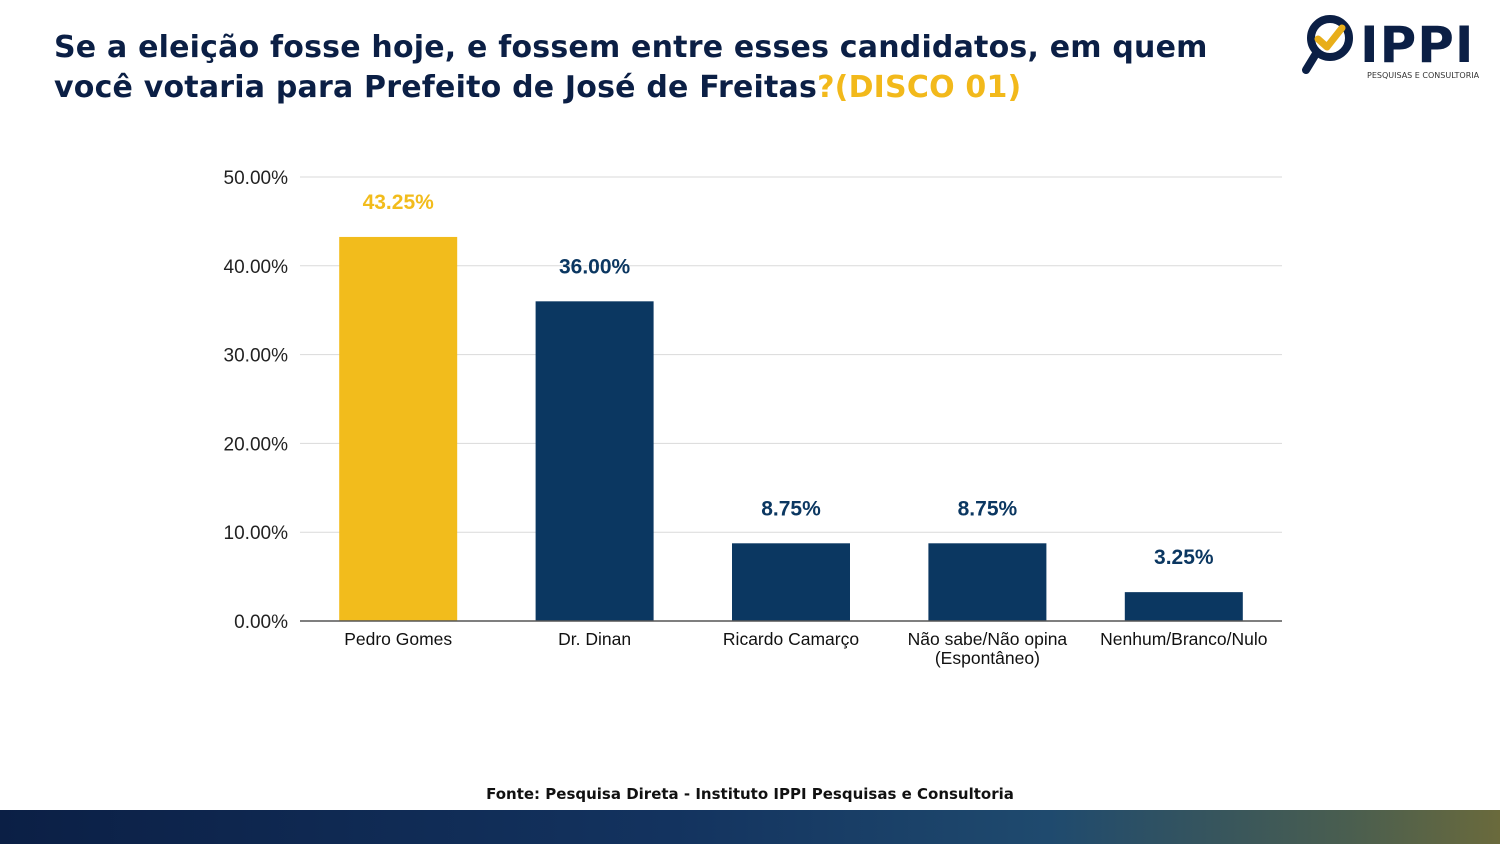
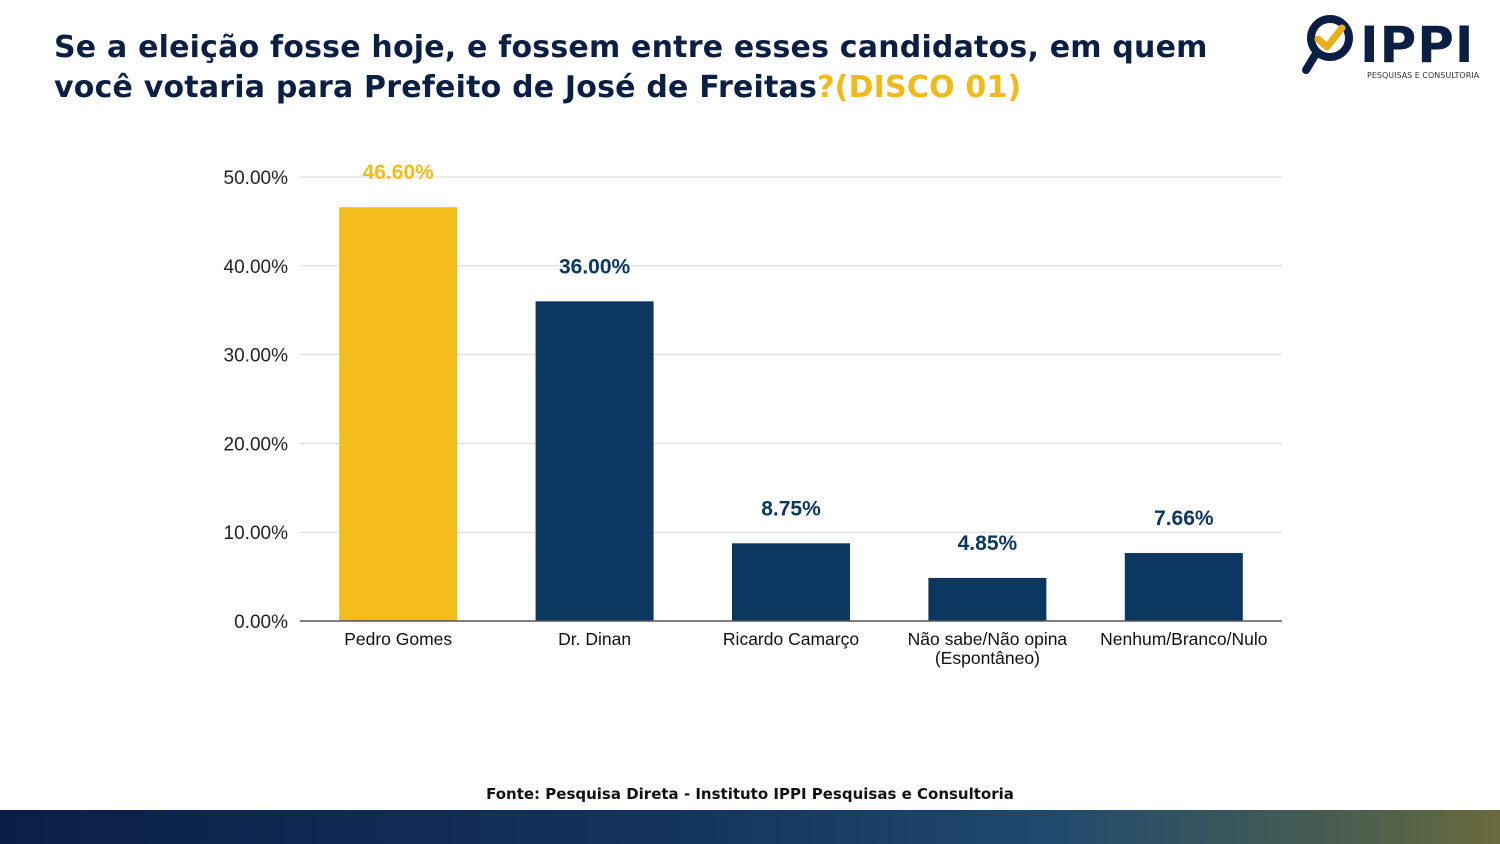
Pedro Gomes: 43.25% -> 46.60%
Não sabe/Não opina (Espontâneo): 8.75% -> 4.85%
Nenhum/Branco/Nulo: 3.25% -> 7.66%
